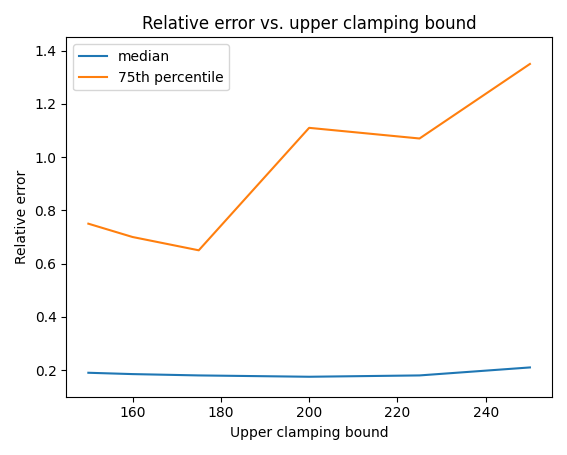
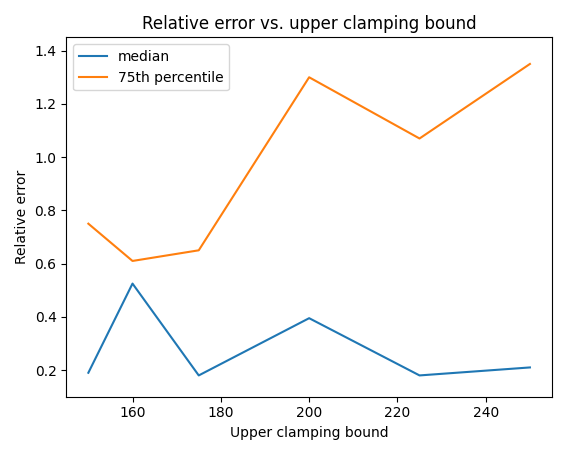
median/160: 0.185 -> 0.525
75th percentile/160: 0.70 -> 0.61
median/200: 0.175 -> 0.395
75th percentile/200: 1.11 -> 1.30
